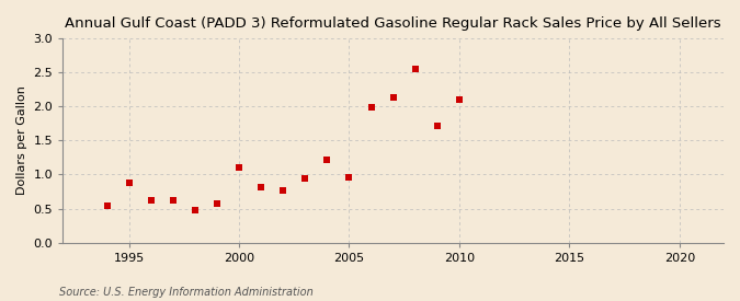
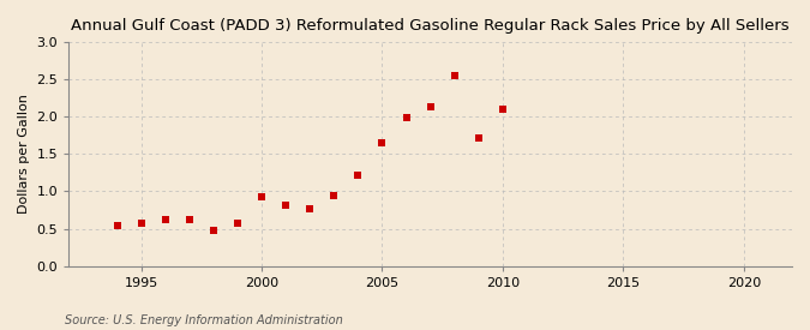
1995: 0.88 -> 0.57
2000: 1.10 -> 0.93
2005: 0.96 -> 1.64
